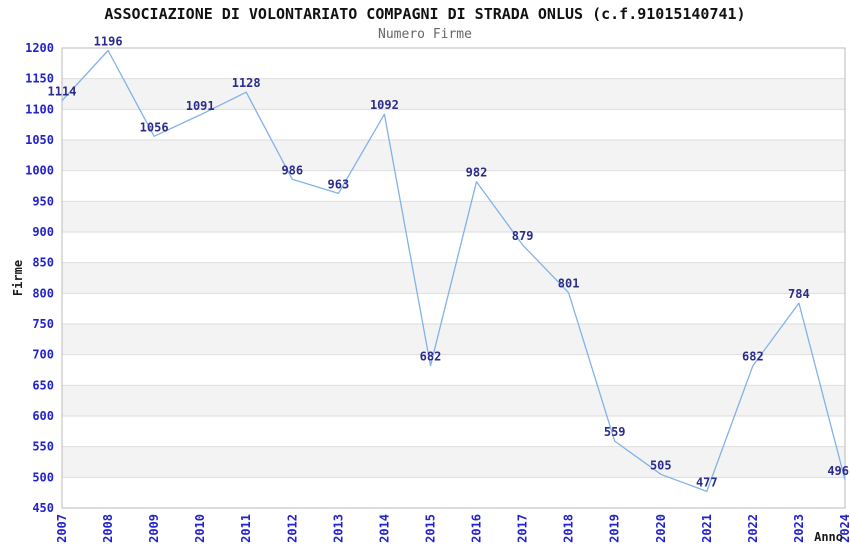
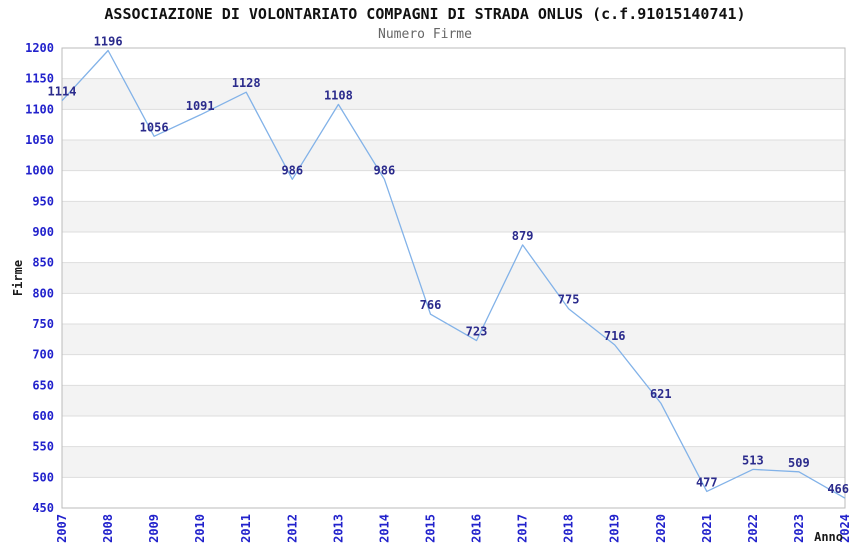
2013: 963 -> 1108
2014: 1092 -> 986
2015: 682 -> 766
2016: 982 -> 723
2018: 801 -> 775
2019: 559 -> 716
2020: 505 -> 621
2022: 682 -> 513
2023: 784 -> 509
2024: 496 -> 466
